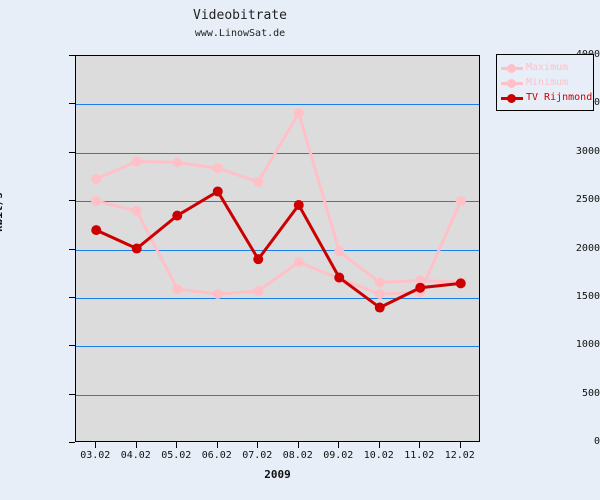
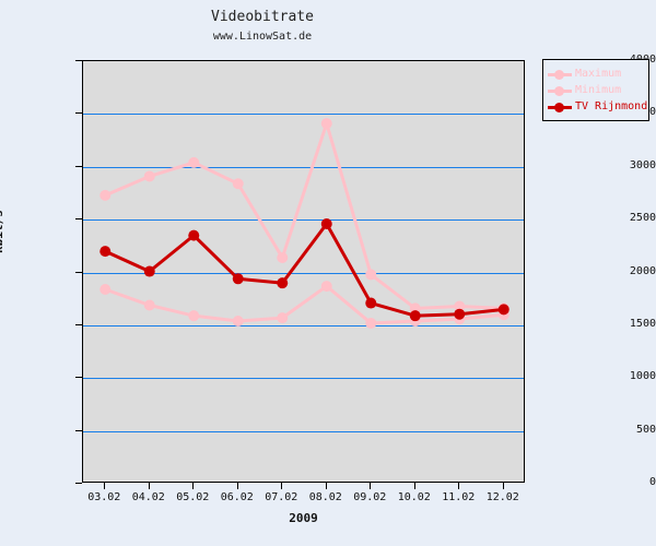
Minimum/03.02: 2500 -> 1800
Minimum/04.02: 2400 -> 1700
Maximum/05.02: 2900 -> 3000
TV Rijnmond/06.02: 2600 -> 1900
Maximum/07.02: 2700 -> 2100
Minimum/09.02: 1700 -> 1500
TV Rijnmond/10.02: 1400 -> 1600
Minimum/12.02: 2500 -> 1600
